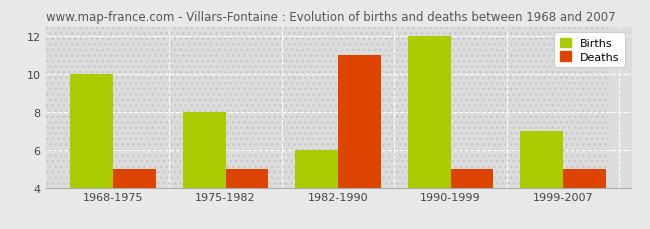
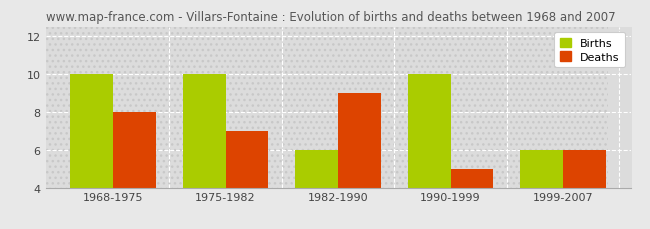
Deaths/1968-1975: 5 -> 8
Births/1975-1982: 8 -> 10
Deaths/1975-1982: 5 -> 7
Deaths/1982-1990: 11 -> 9
Births/1990-1999: 12 -> 10
Births/1999-2007: 7 -> 6
Deaths/1999-2007: 5 -> 6
